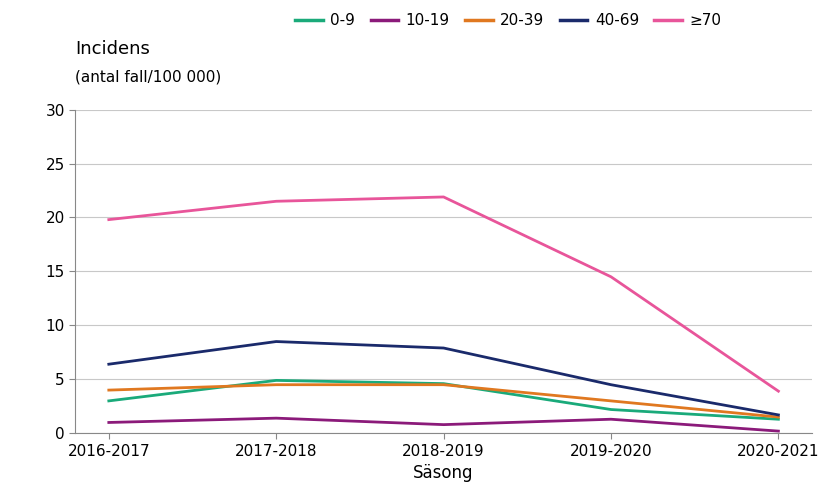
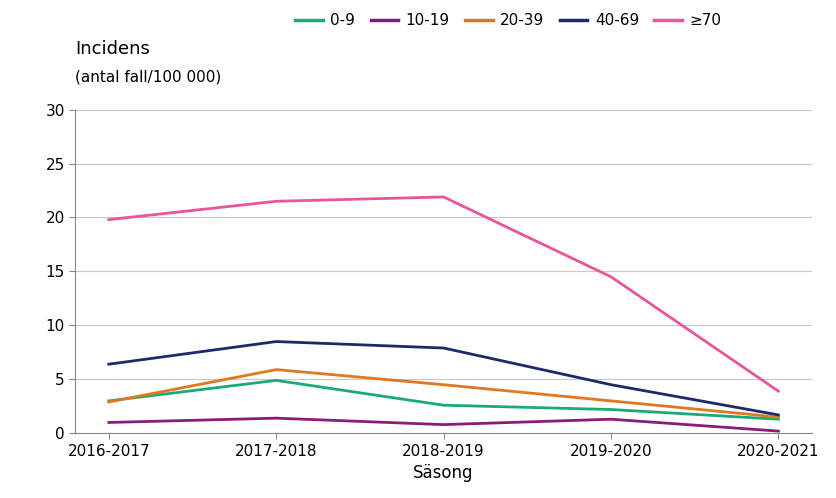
20-39/2016-2017: 4.0 -> 2.9
20-39/2017-2018: 4.5 -> 5.9
0-9/2018-2019: 4.6 -> 2.6
